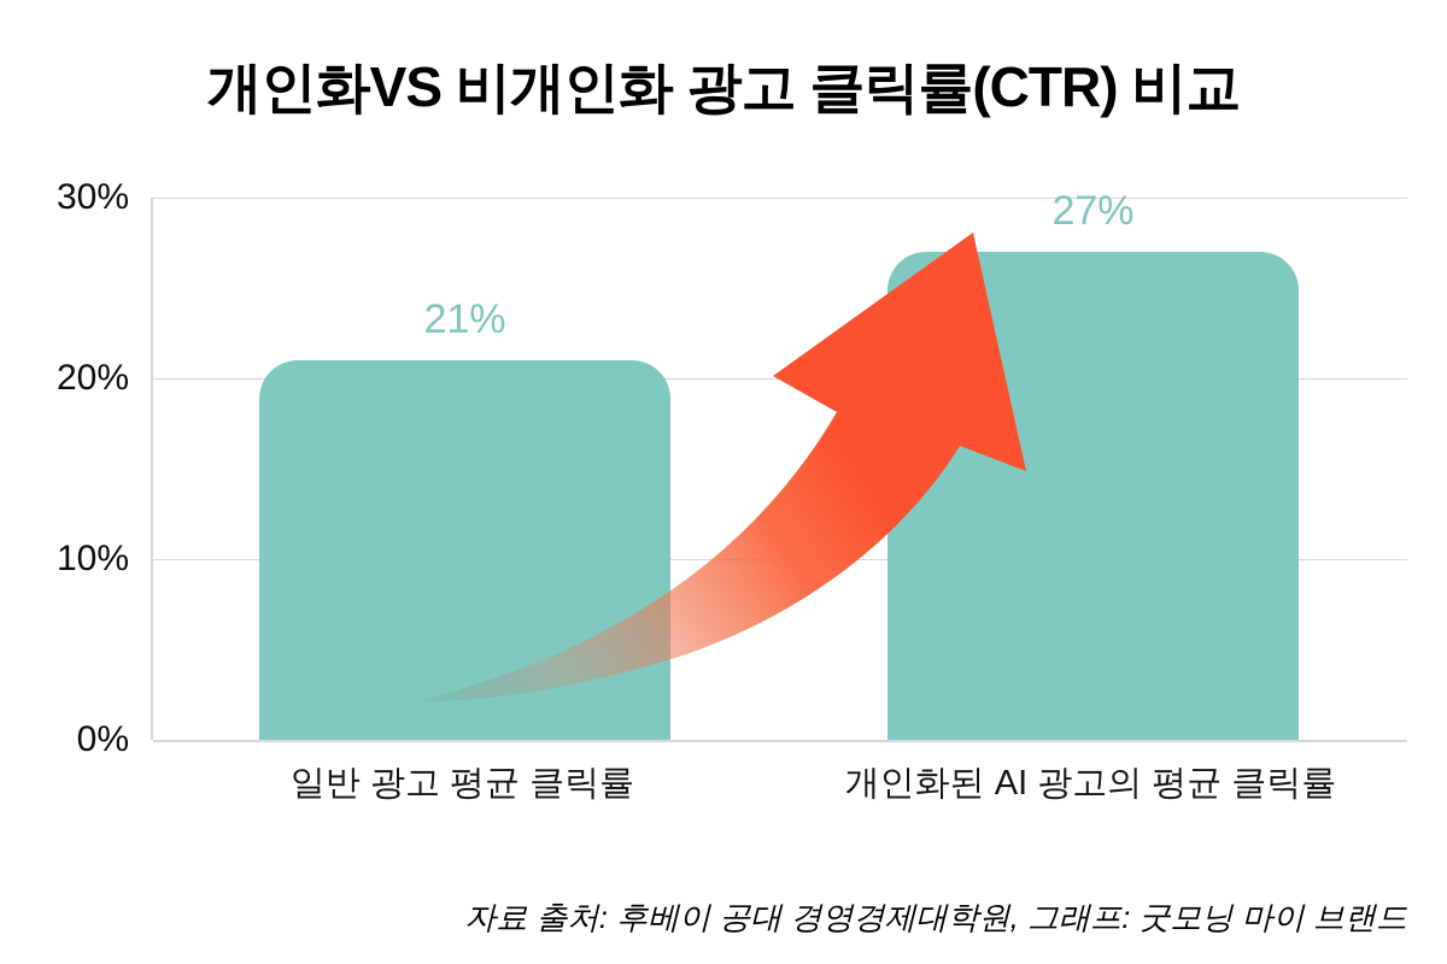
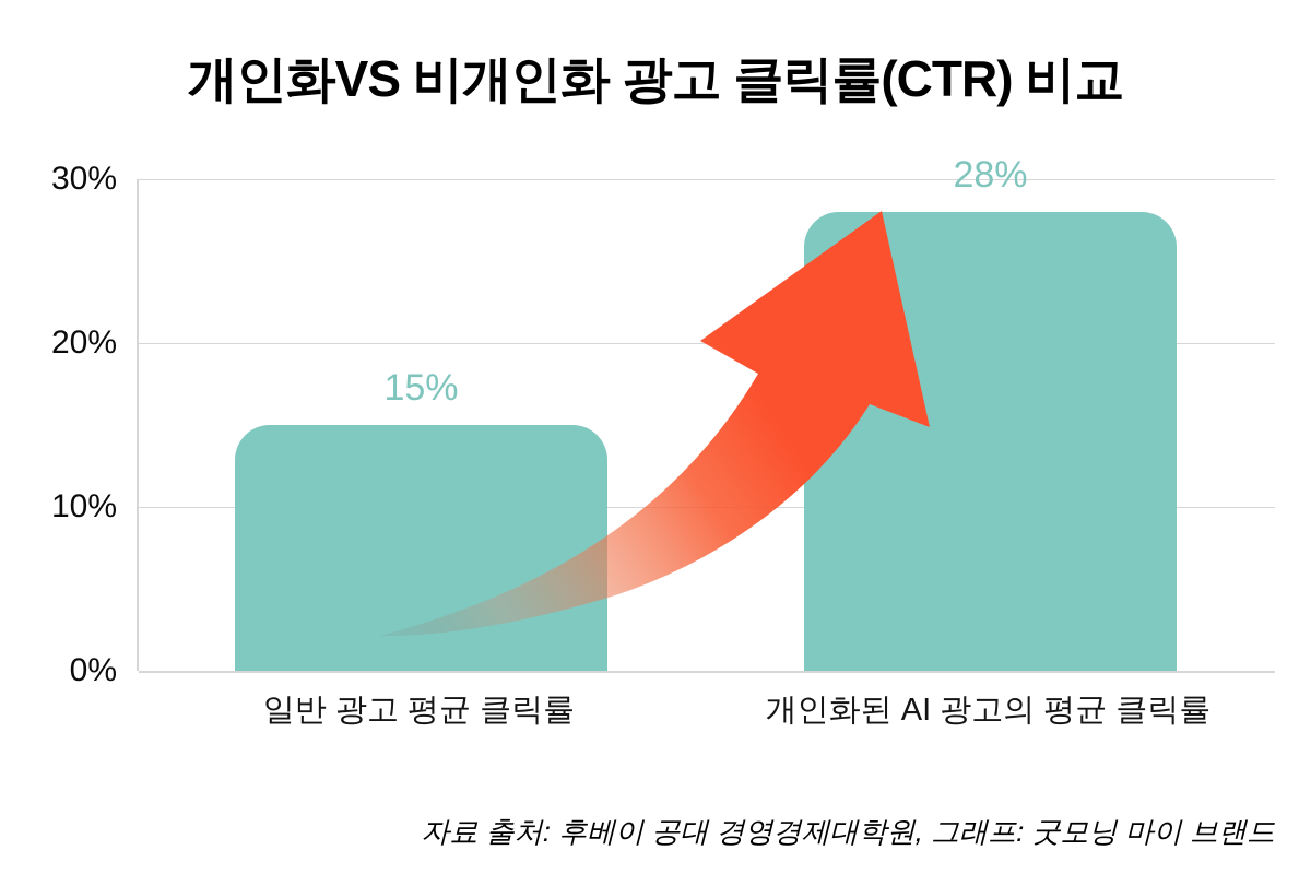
일반 광고 평균 클릭률: 21% -> 15%
개인화된 AI 광고의 평균 클릭률: 27% -> 28%
